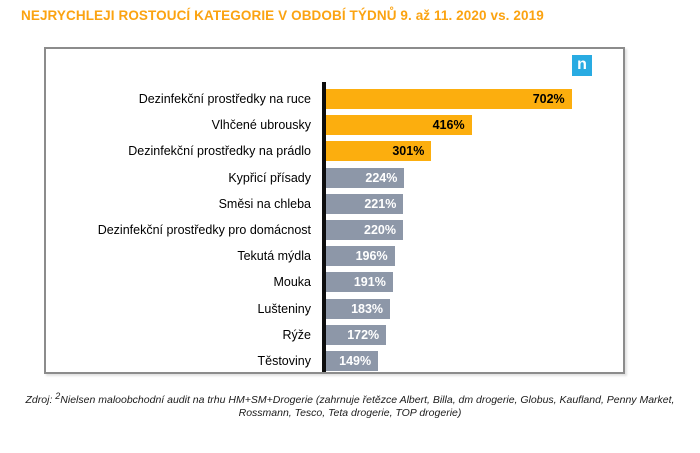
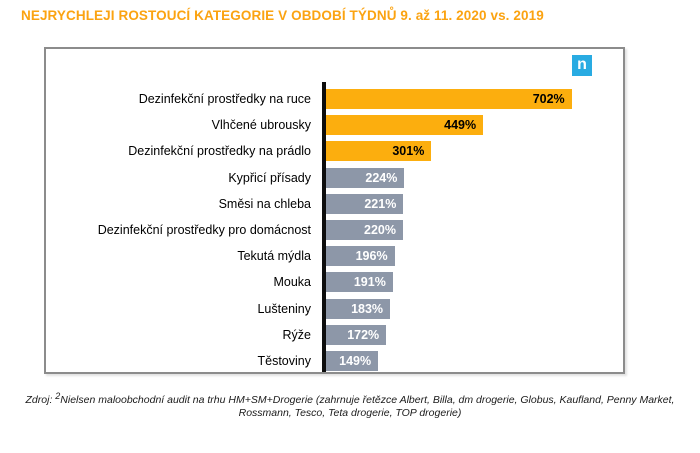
Vlhčené ubrousky: 416% -> 449%
